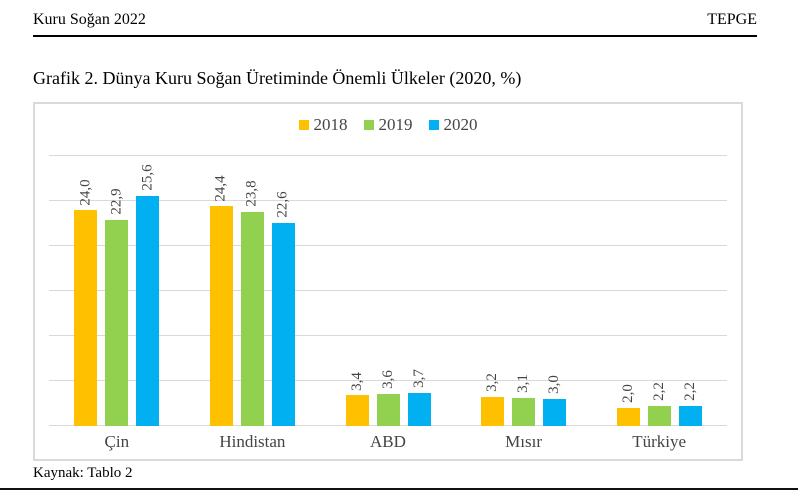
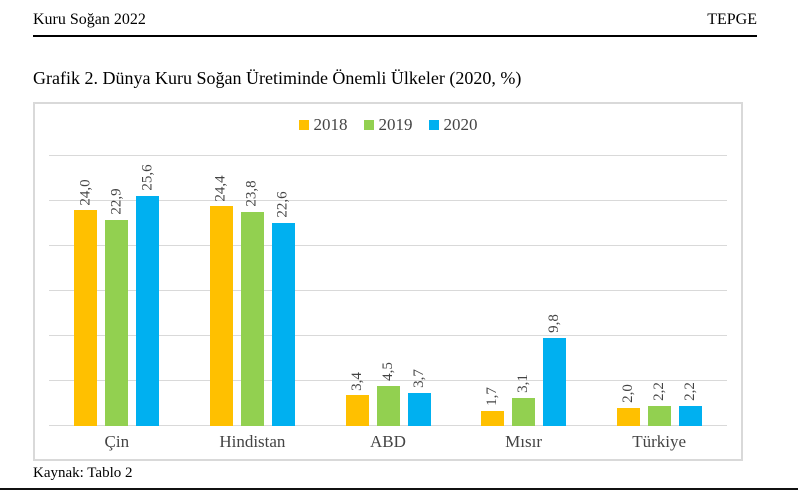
2019/ABD: 3,6 -> 4,5
2018/Mısır: 3,2 -> 1,7
2020/Mısır: 3,0 -> 9,8
